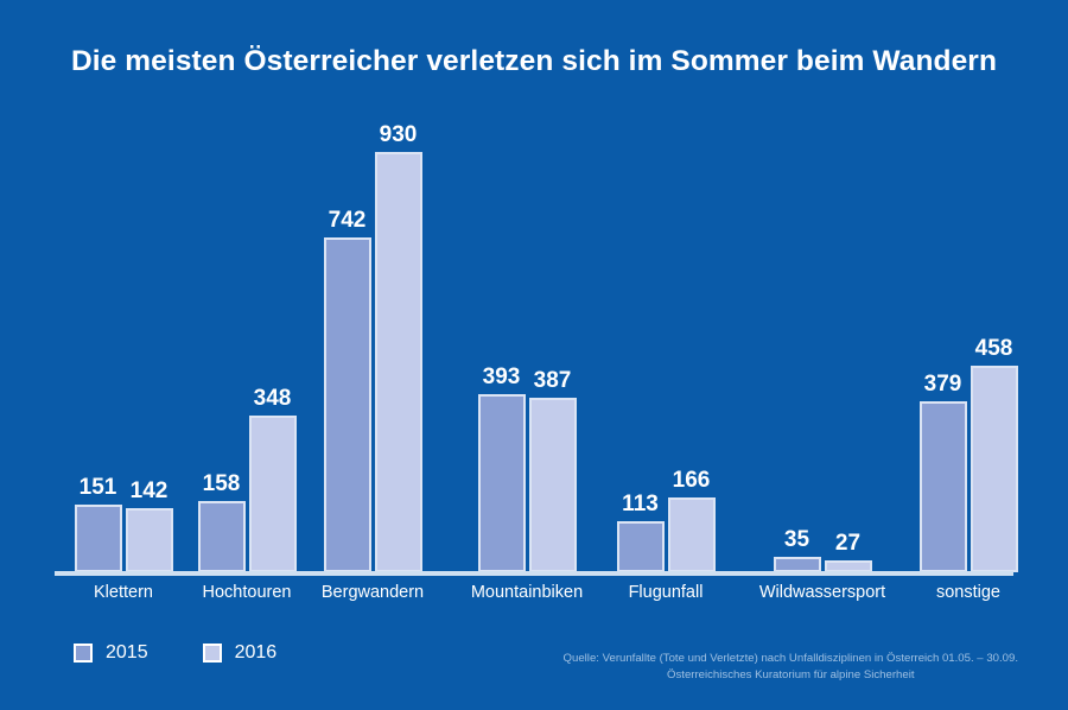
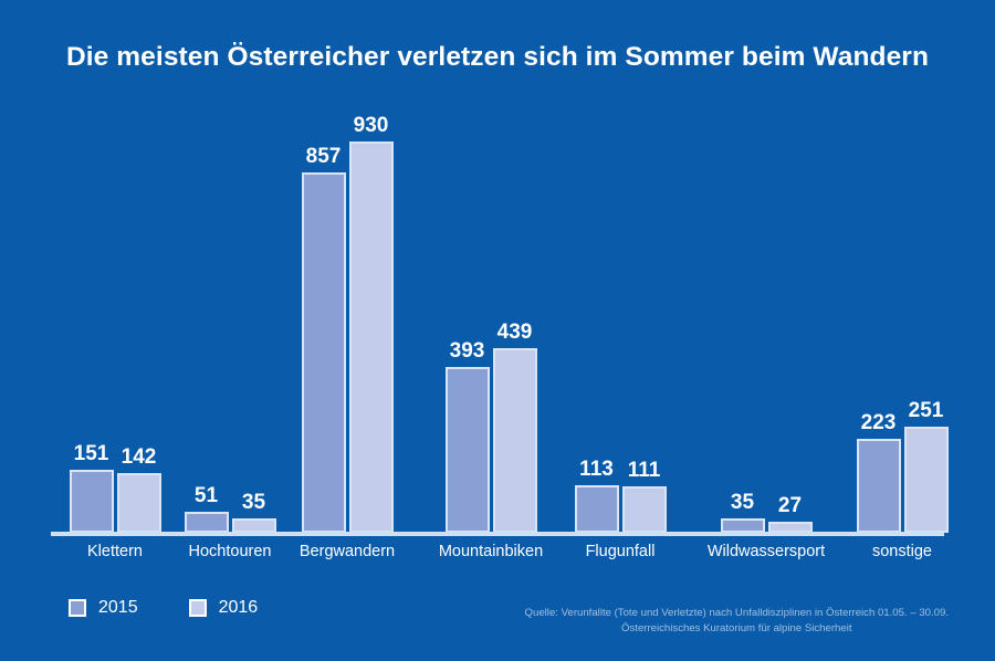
2015/Hochtouren: 158 -> 51
2016/Hochtouren: 348 -> 35
2015/Bergwandern: 742 -> 857
2016/Mountainbiken: 387 -> 439
2016/Flugunfall: 166 -> 111
2015/sonstige: 379 -> 223
2016/sonstige: 458 -> 251
